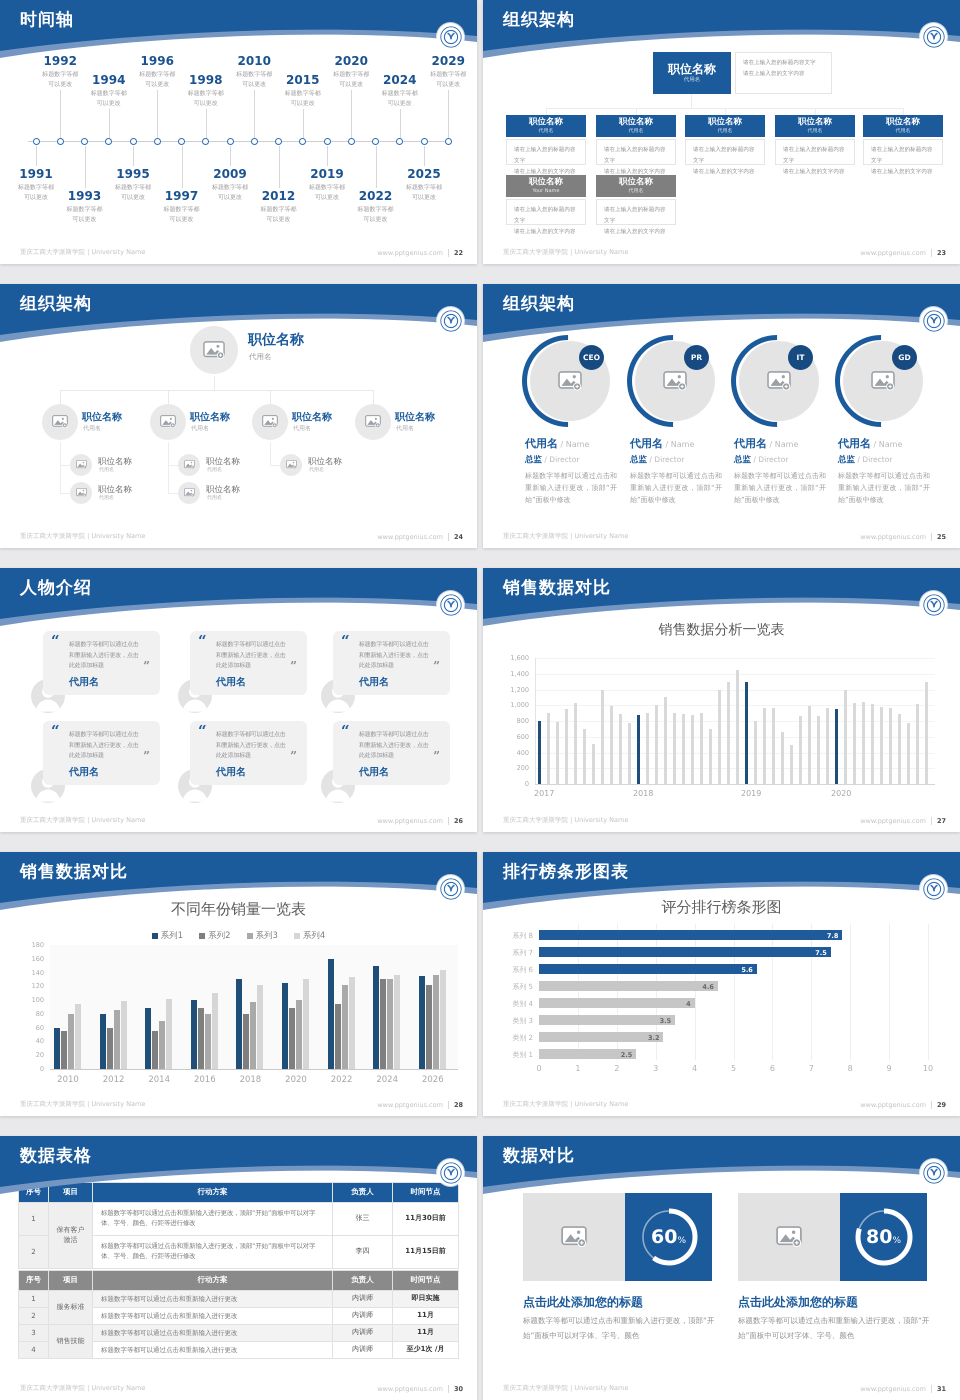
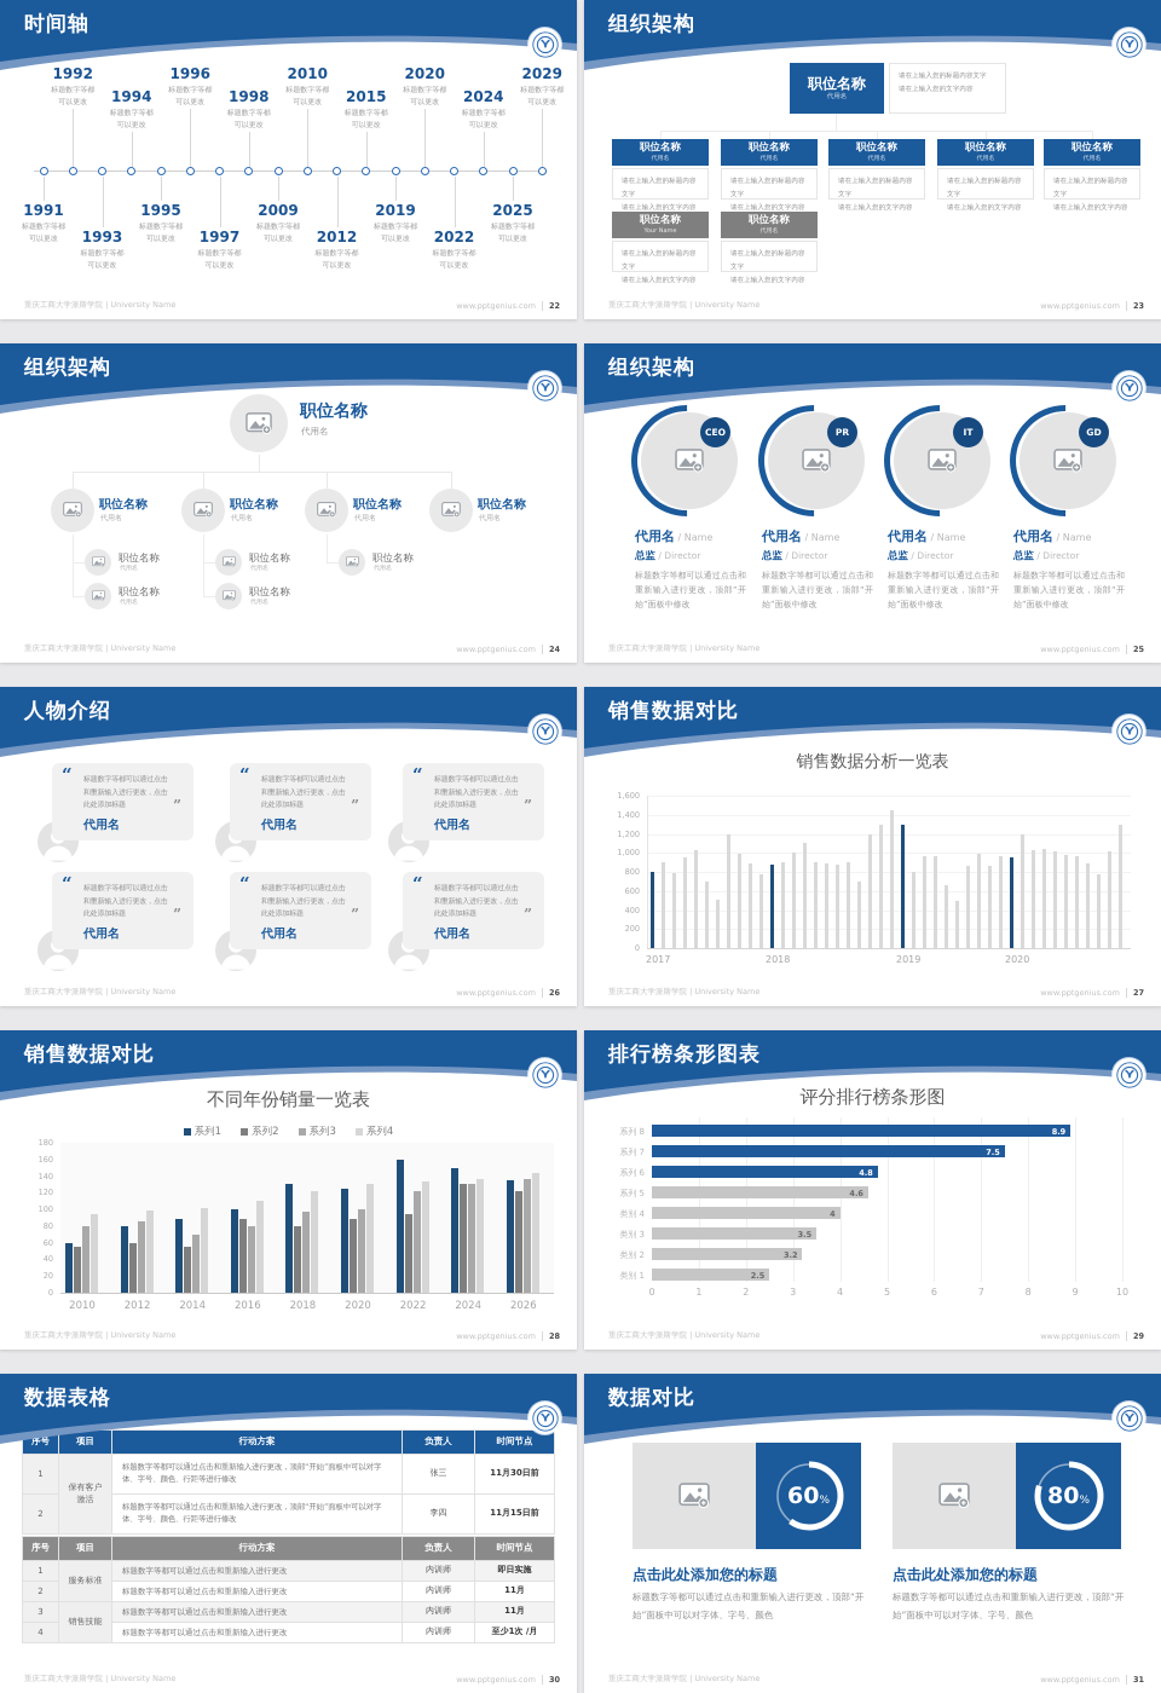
评分排行榜条形图/系列 8: 7.8 -> 8.9
评分排行榜条形图/系列 6: 5.6 -> 4.8
